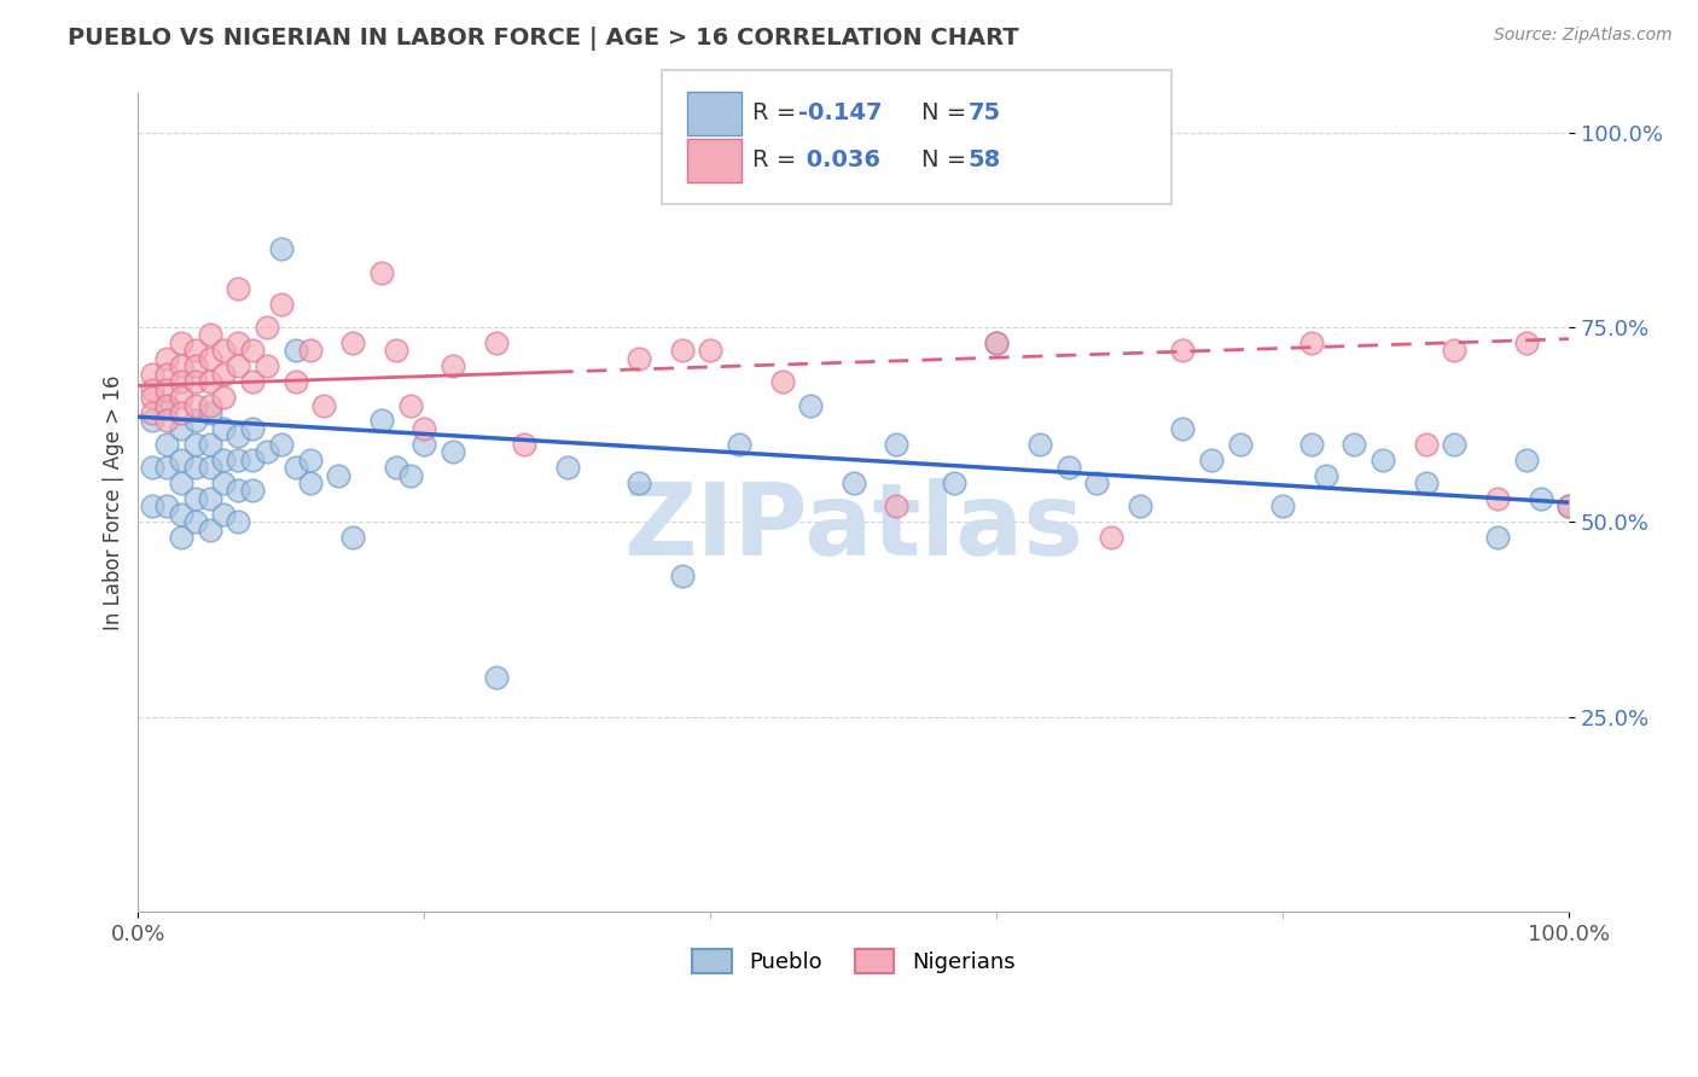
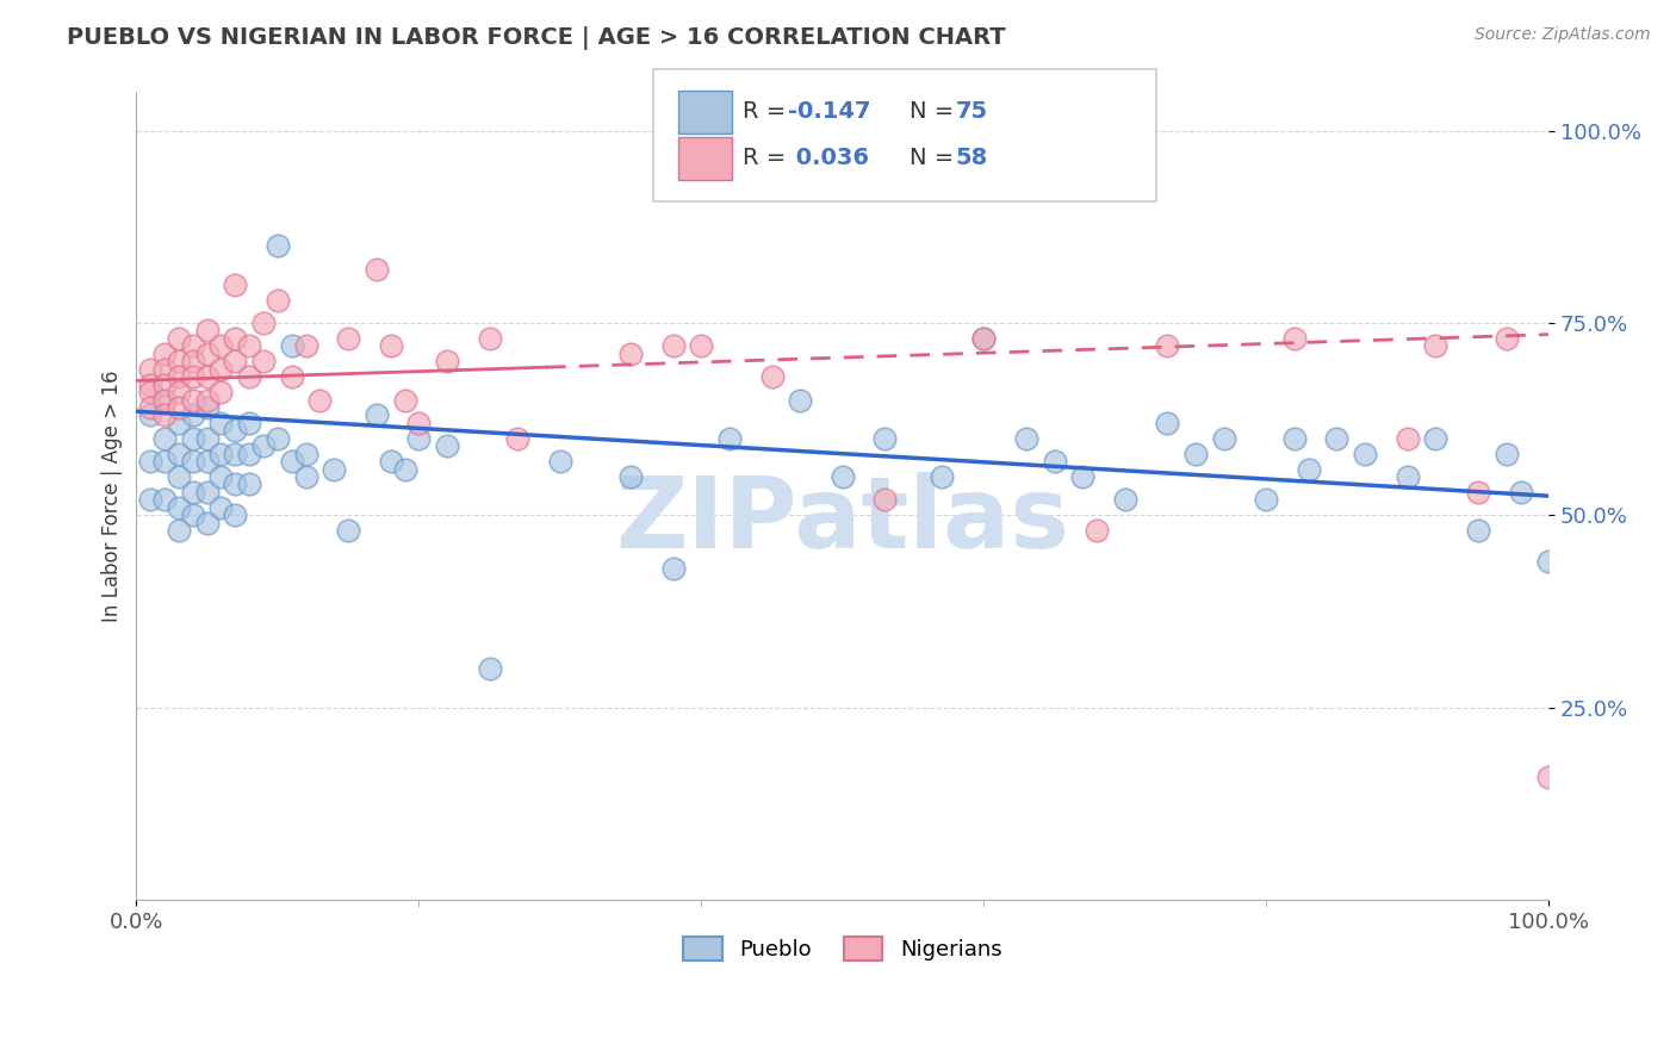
Pueblo/100.0%: 52% -> 44%
Nigerians/100.0%: 52% -> 16%
